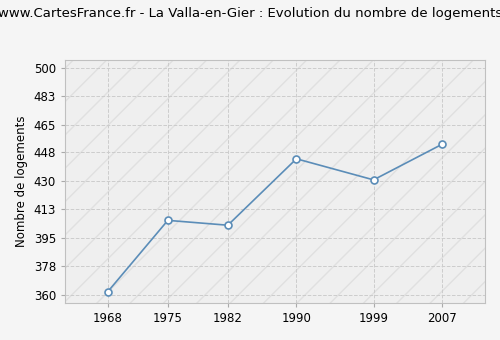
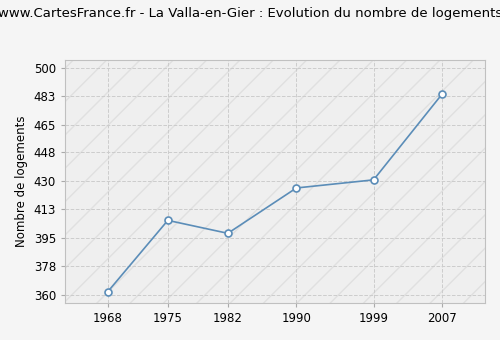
1982: 403 -> 398
1990: 444 -> 426
2007: 453 -> 484
